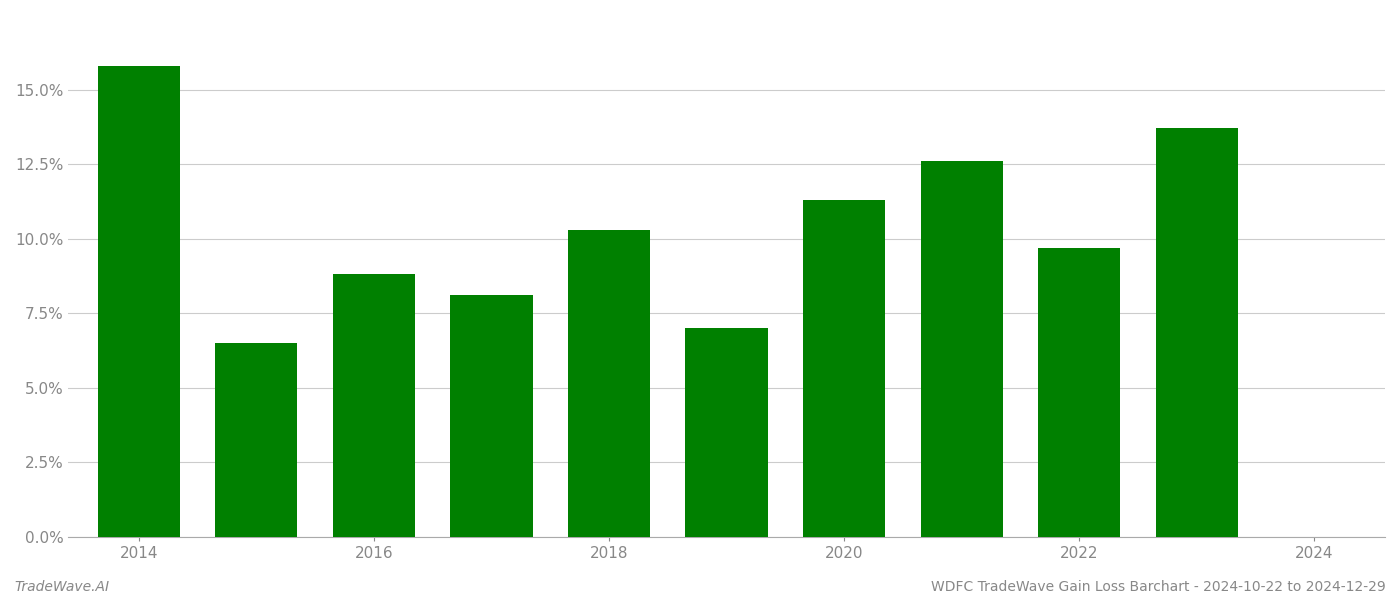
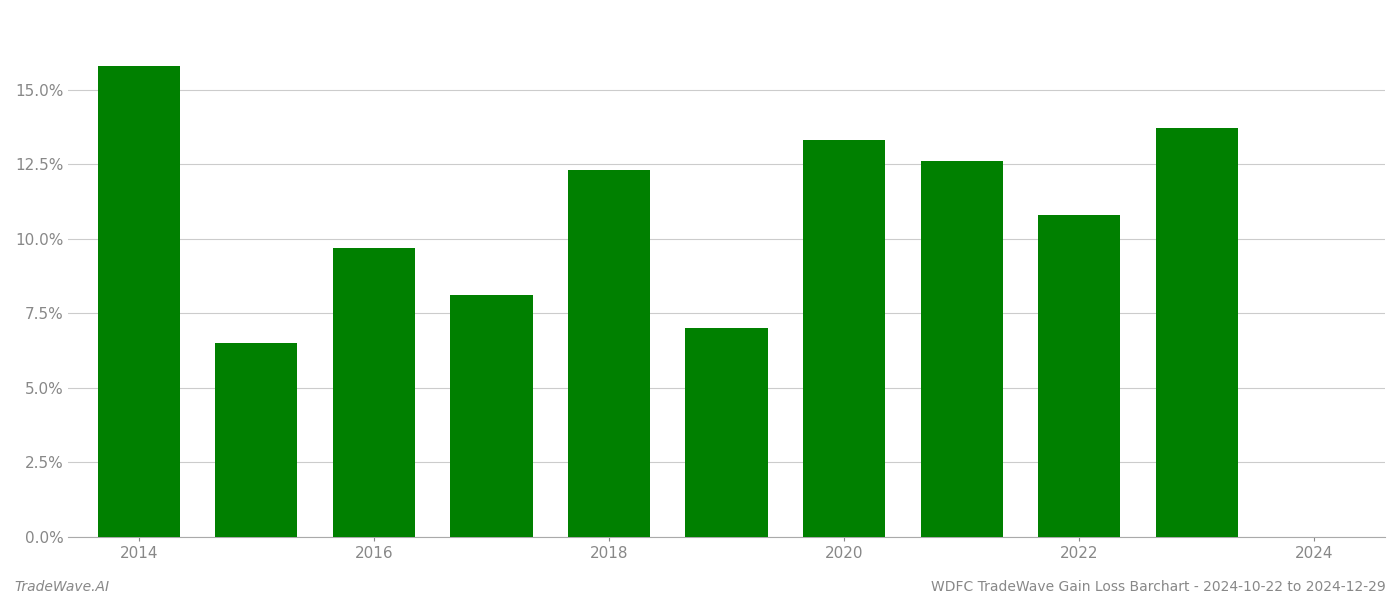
2016: 8.8% -> 9.7%
2018: 10.3% -> 12.3%
2020: 11.3% -> 13.3%
2022: 9.7% -> 10.8%
